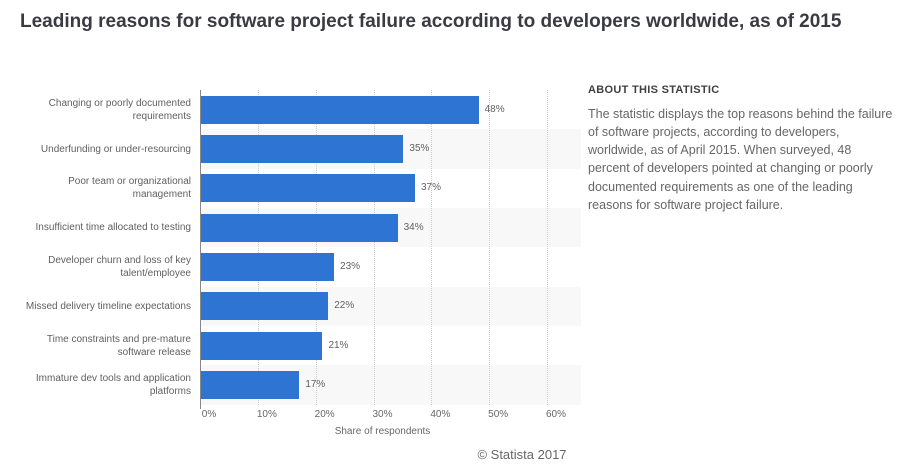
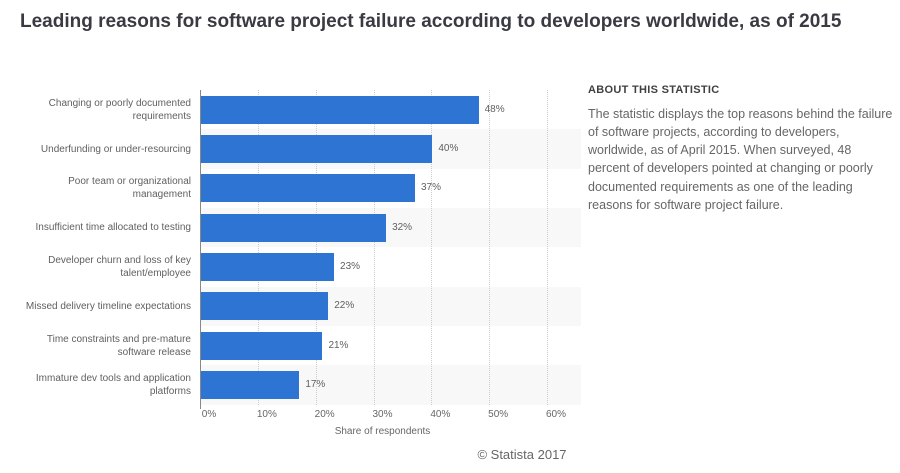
Underfunding or under-resourcing: 35% -> 40%
Insufficient time allocated to testing: 34% -> 32%
